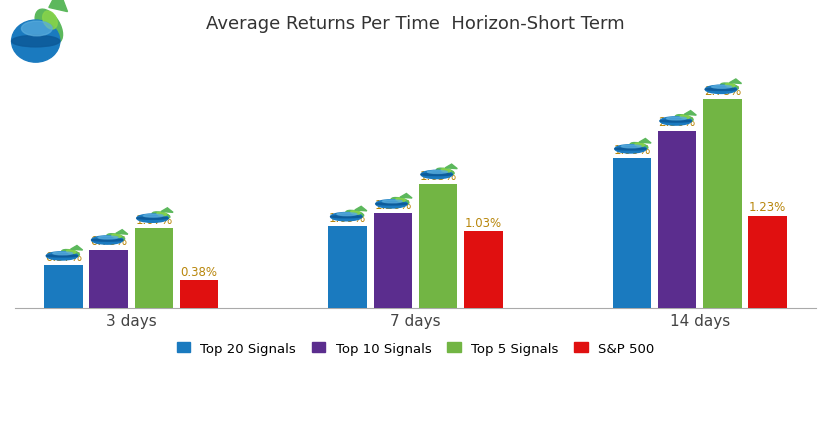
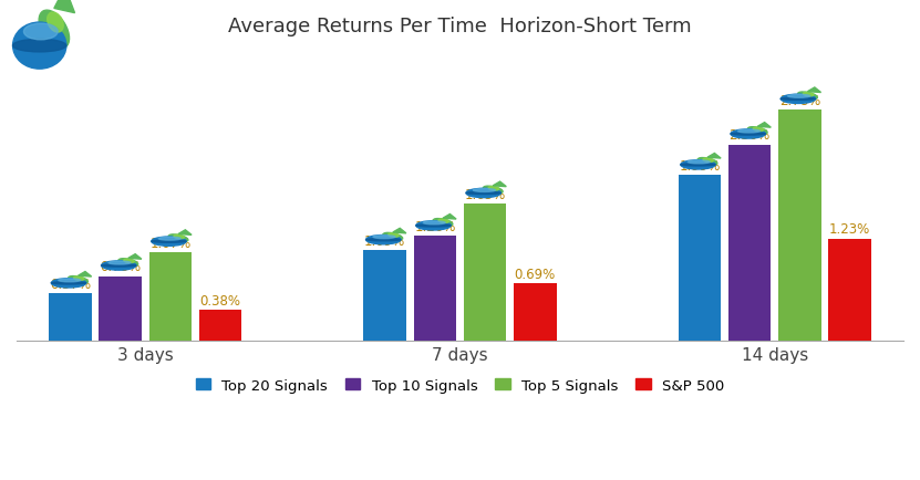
S&P 500/7 days: 1.03% -> 0.69%
